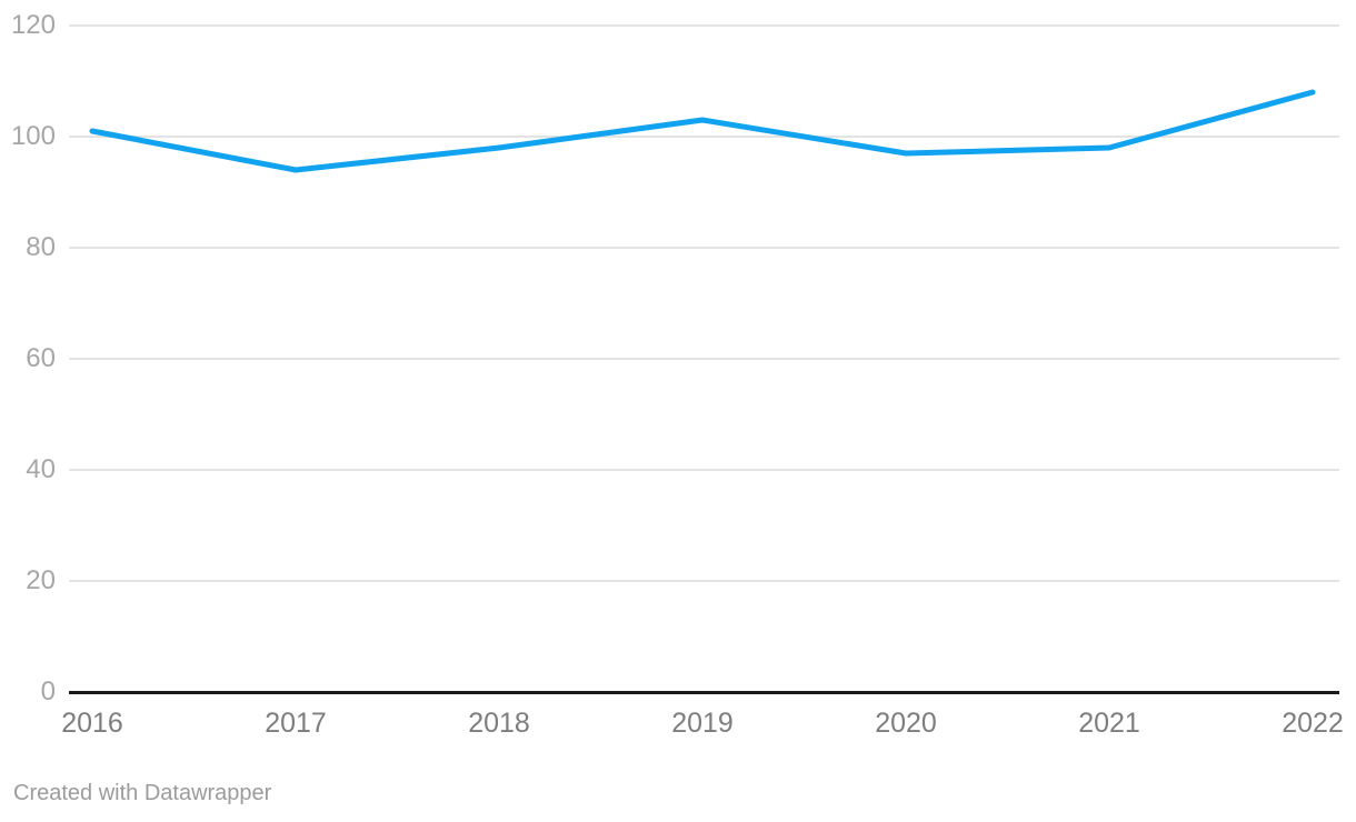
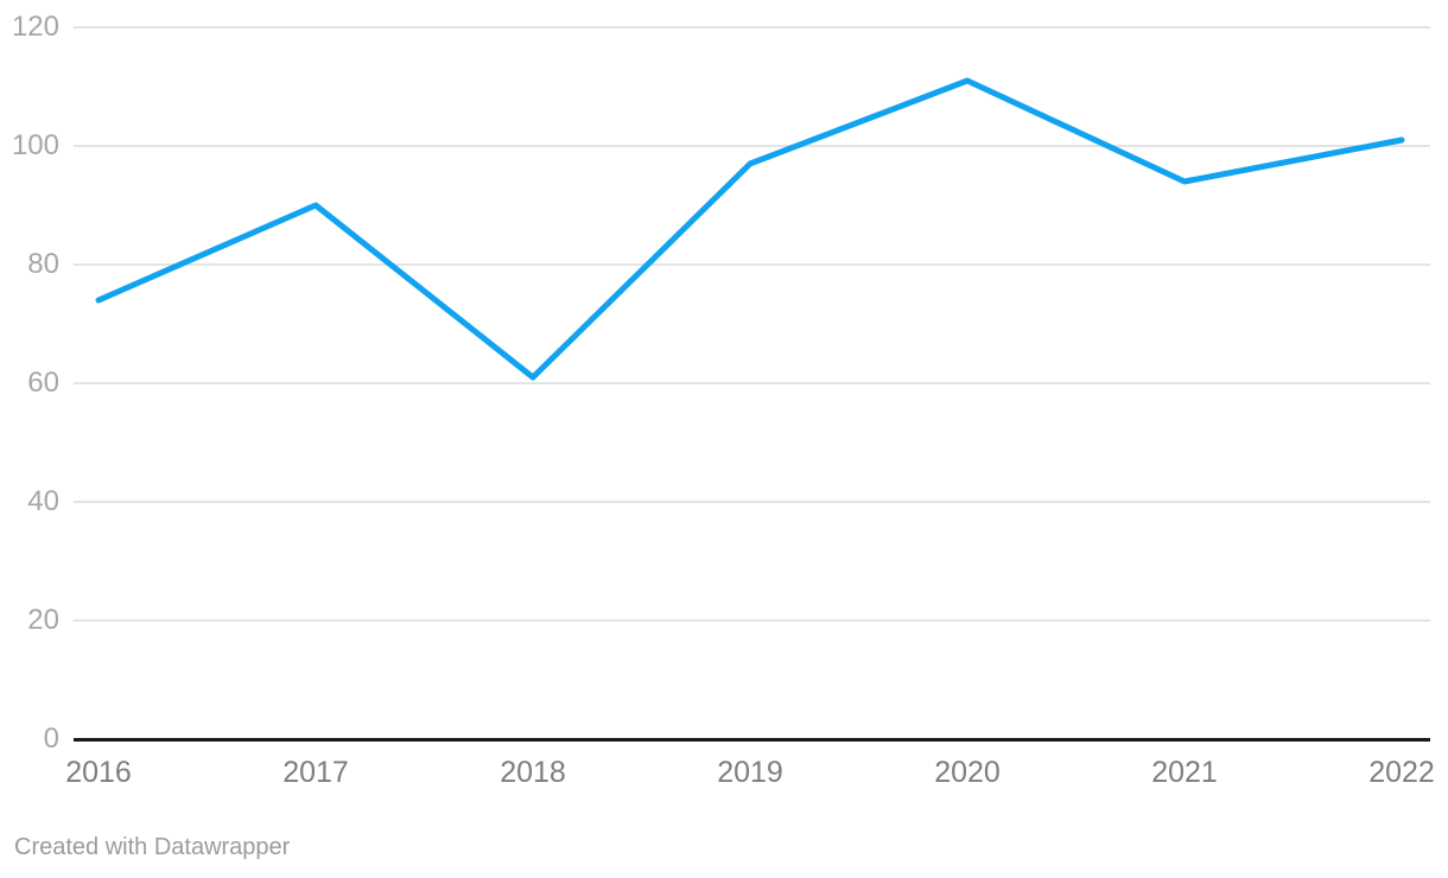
2016: 101 -> 74
2017: 94 -> 90
2018: 98 -> 61
2019: 103 -> 97
2020: 97 -> 111
2021: 98 -> 94
2022: 108 -> 101
